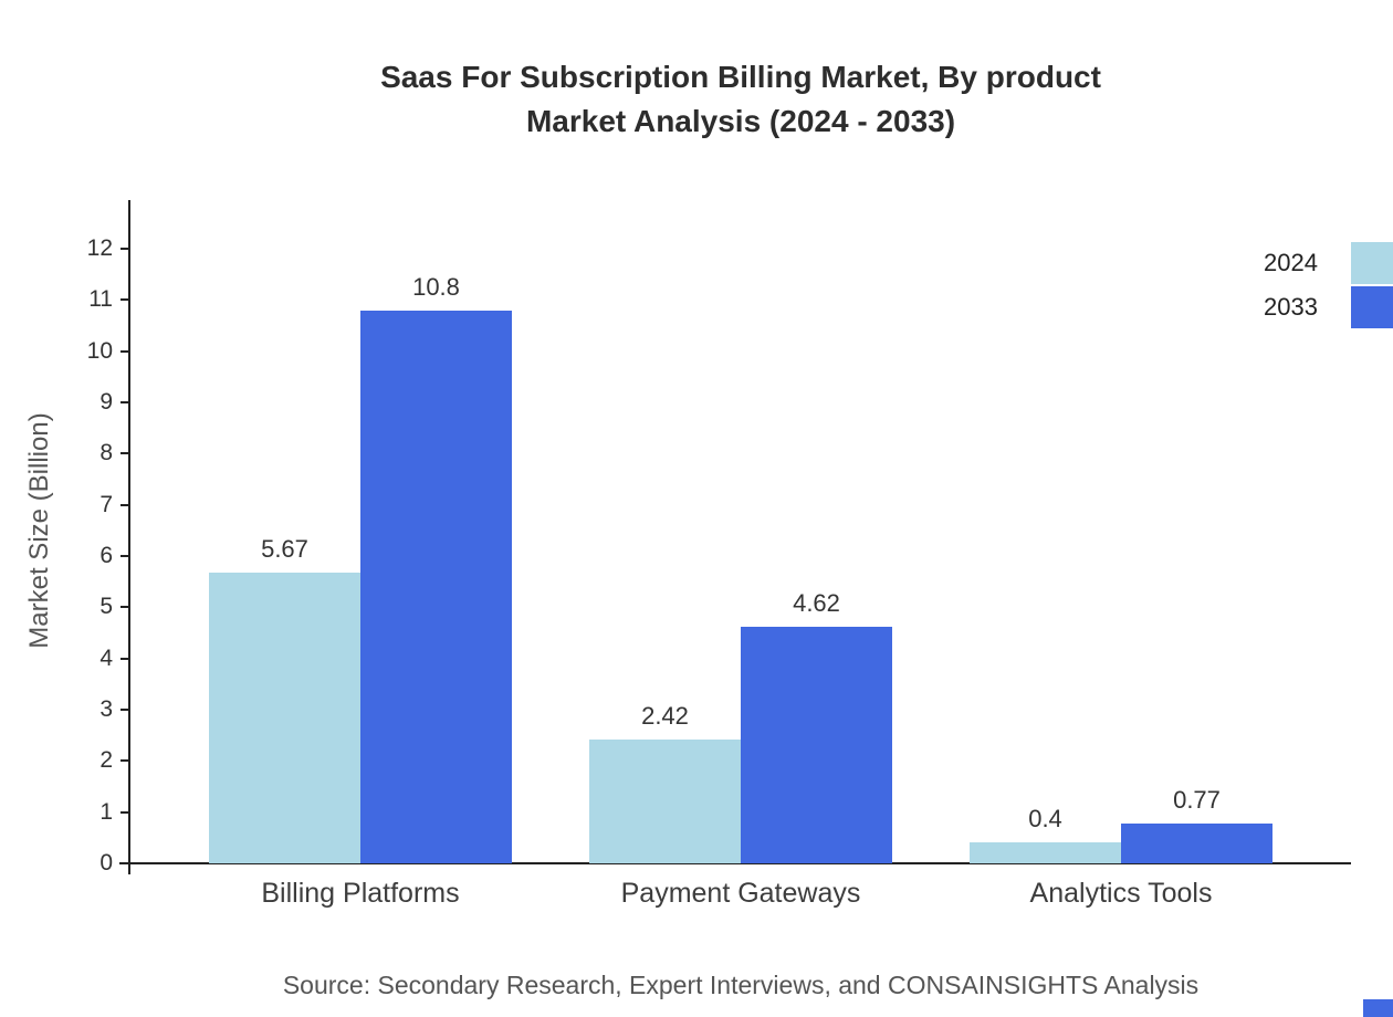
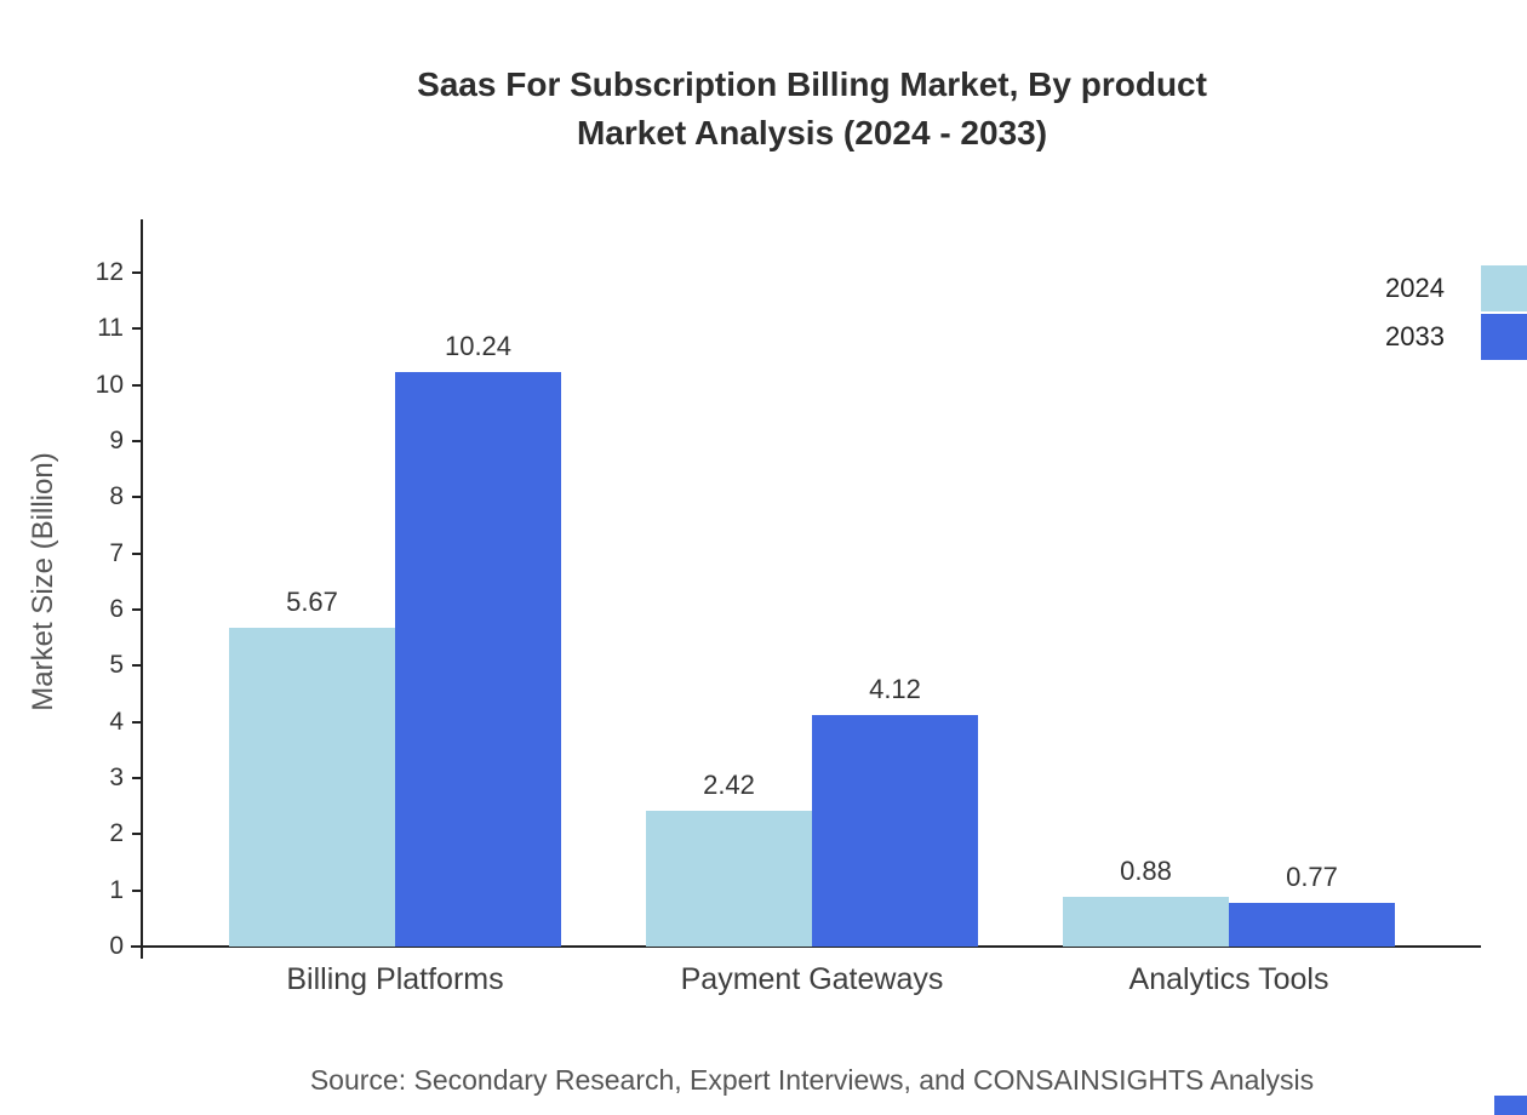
2033/Billing Platforms: 10.8 -> 10.24
2033/Payment Gateways: 4.62 -> 4.12
2024/Analytics Tools: 0.4 -> 0.88
